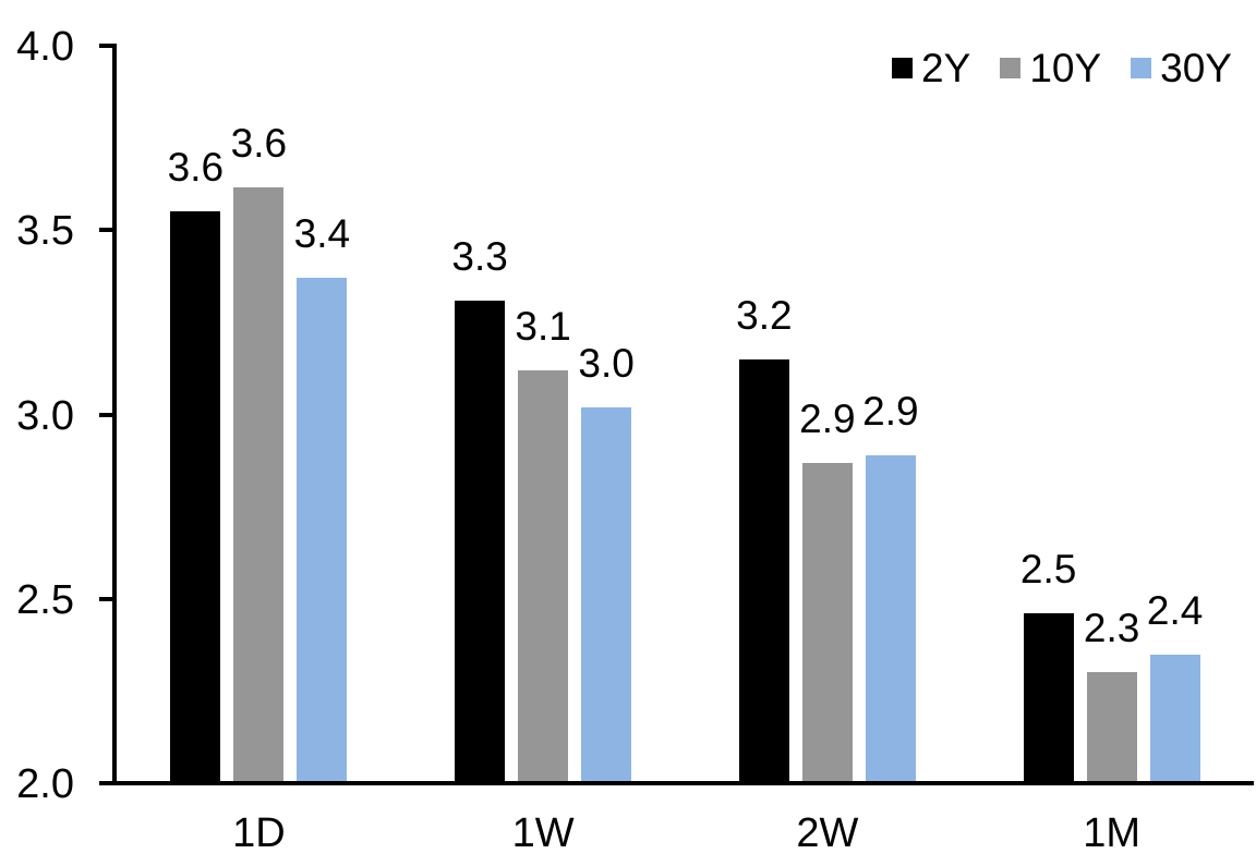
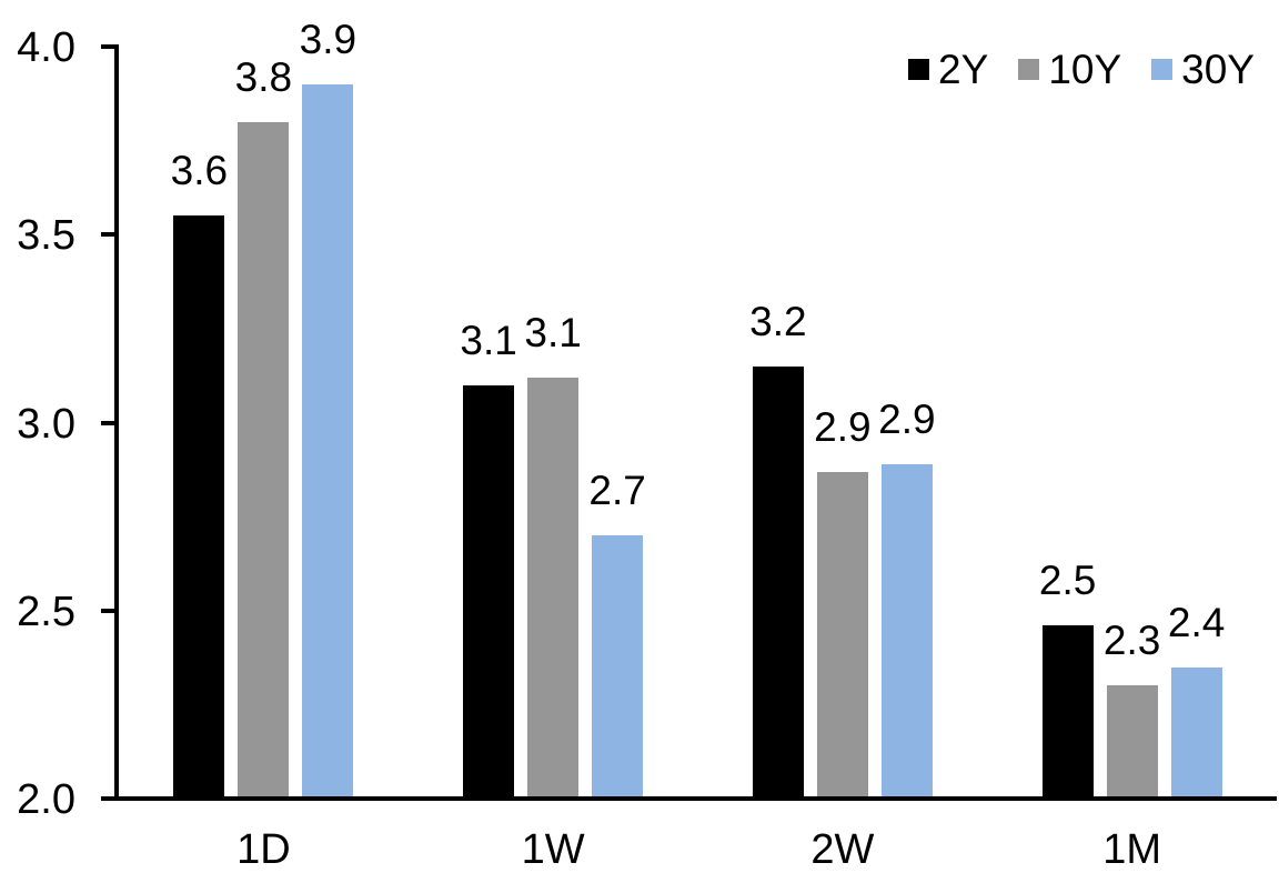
10Y/1D: 3.6 -> 3.8
30Y/1D: 3.4 -> 3.9
2Y/1W: 3.3 -> 3.1
30Y/1W: 3.0 -> 2.7
